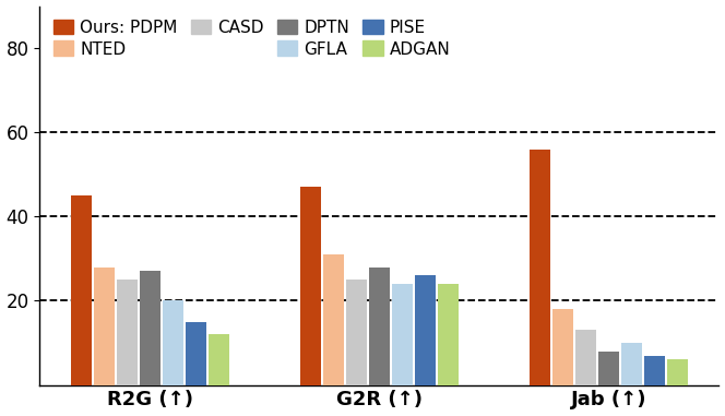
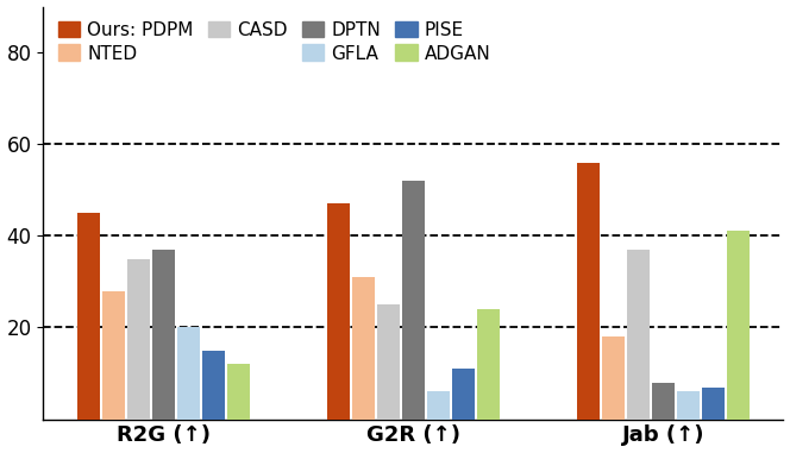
CASD/R2G (↑): 25 -> 35
DPTN/R2G (↑): 27 -> 37
DPTN/G2R (↑): 28 -> 52
GFLA/G2R (↑): 24 -> 6
PISE/G2R (↑): 26 -> 11
CASD/Jab (↑): 13 -> 37
GFLA/Jab (↑): 10 -> 6
ADGAN/Jab (↑): 6 -> 41
